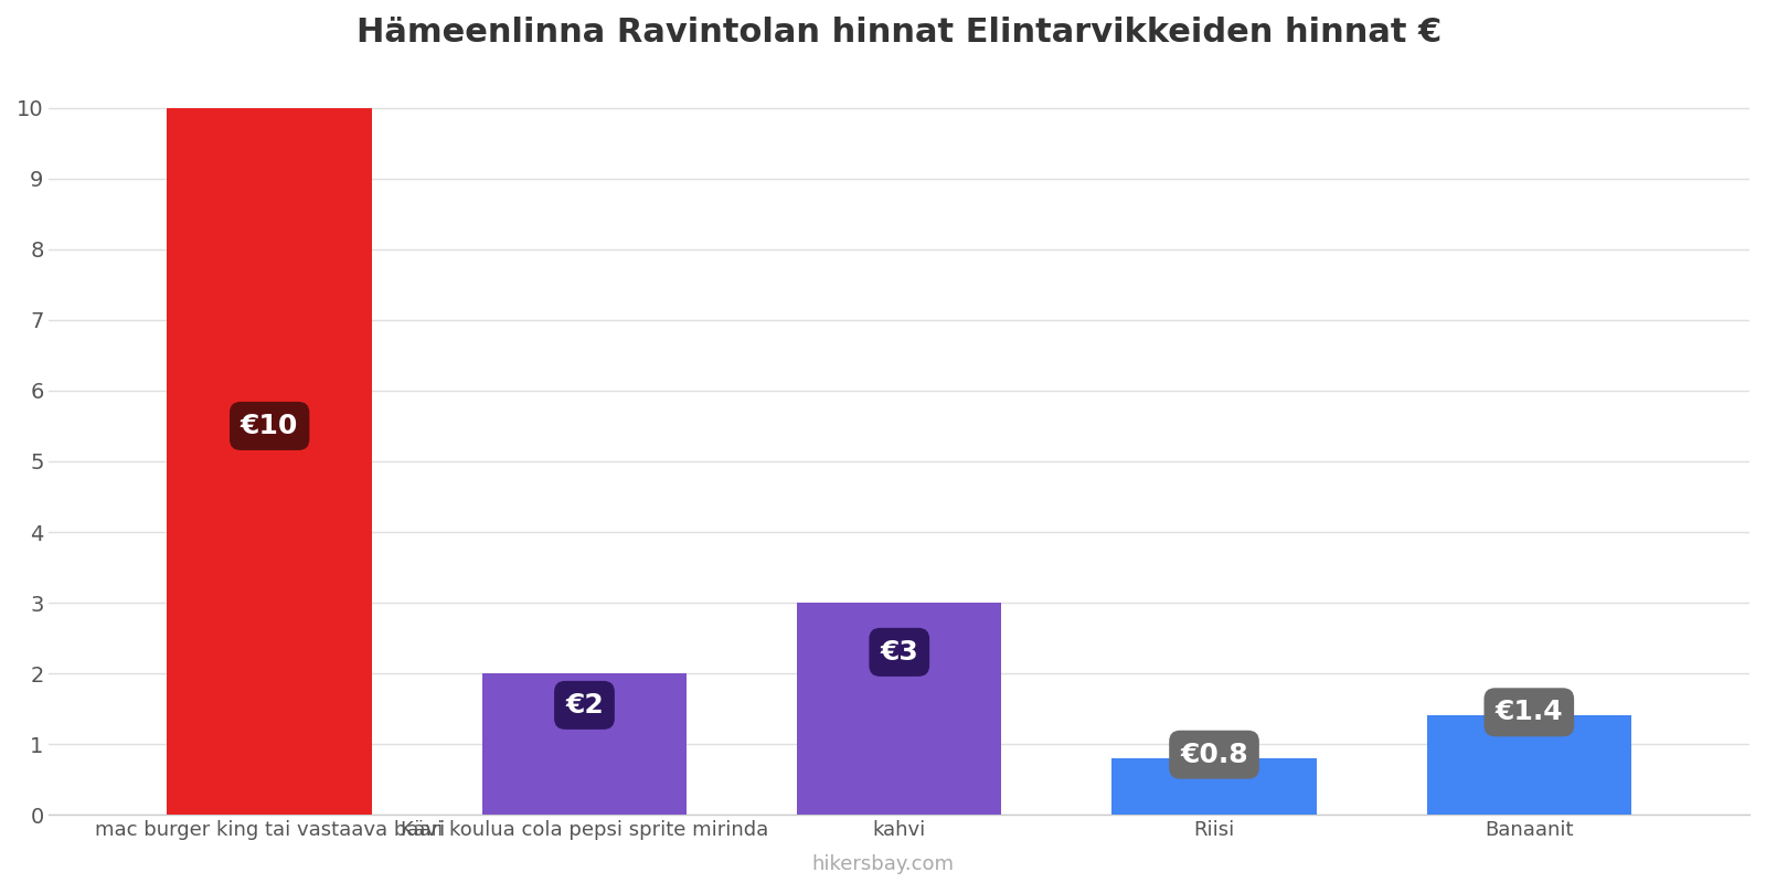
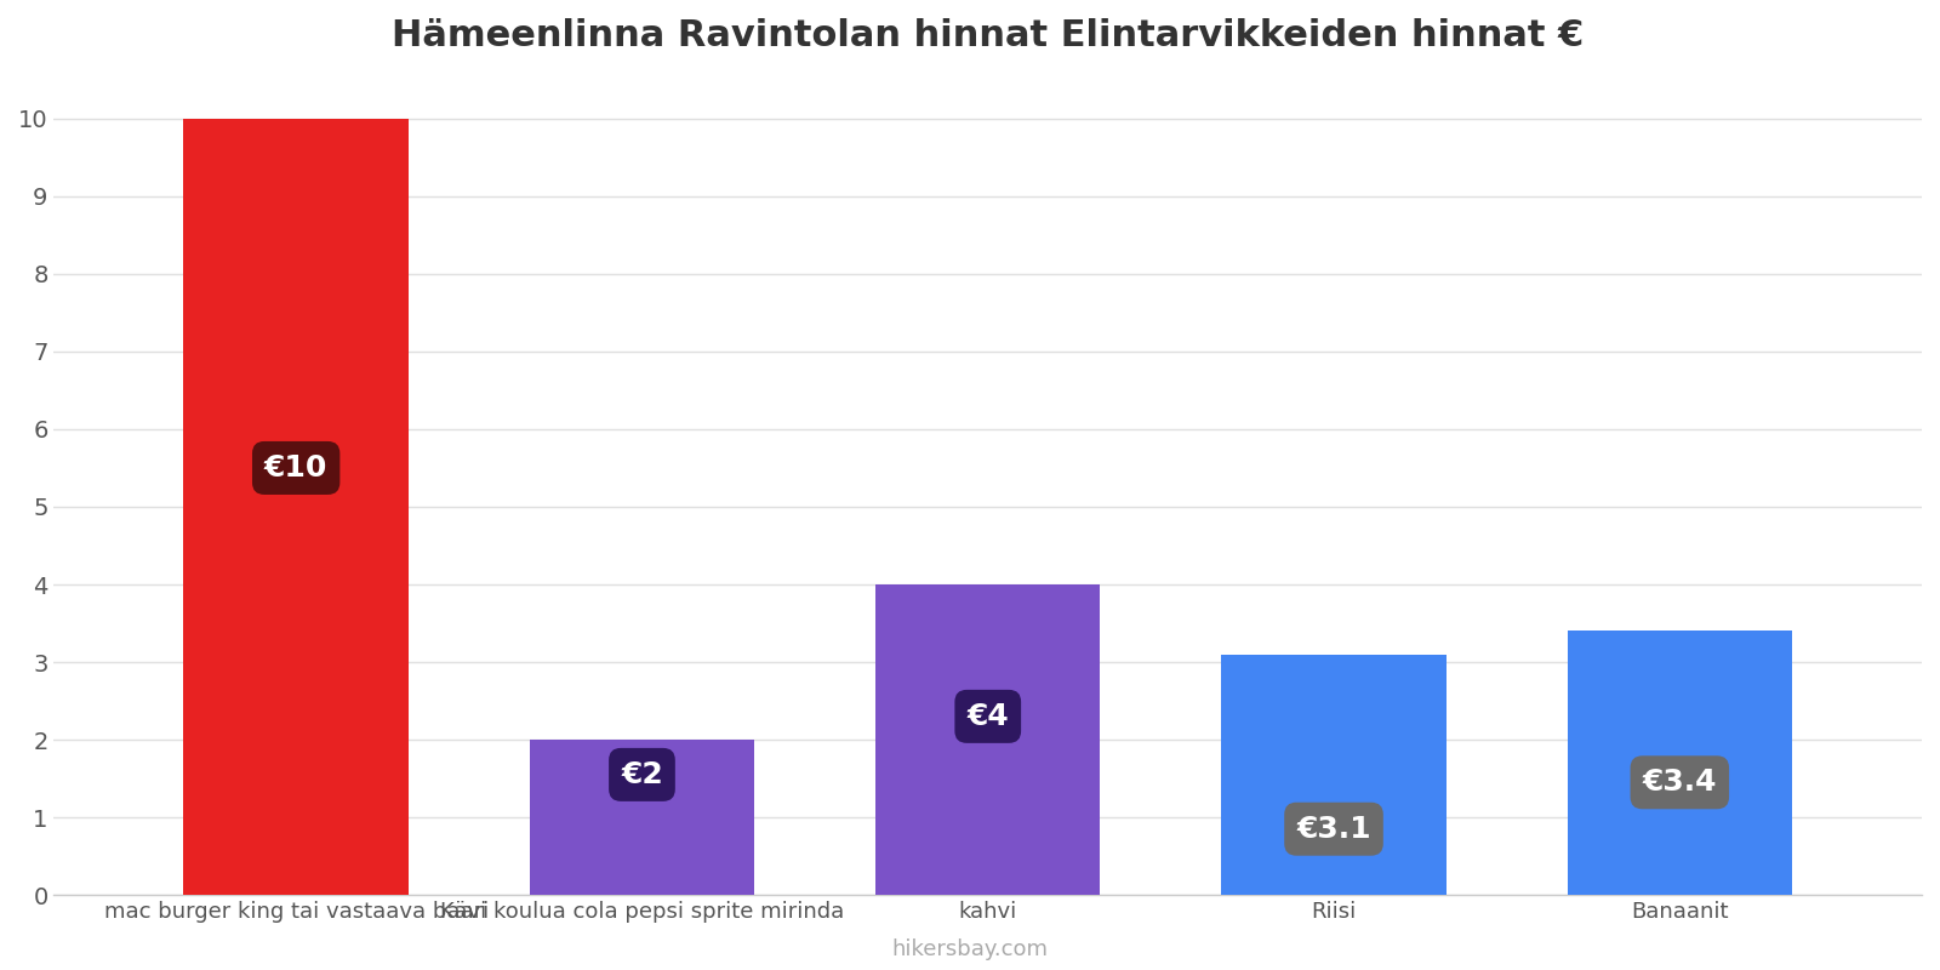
kahvi: €3 -> €4
Riisi: €0.8 -> €3.1
Banaanit: €1.4 -> €3.4
